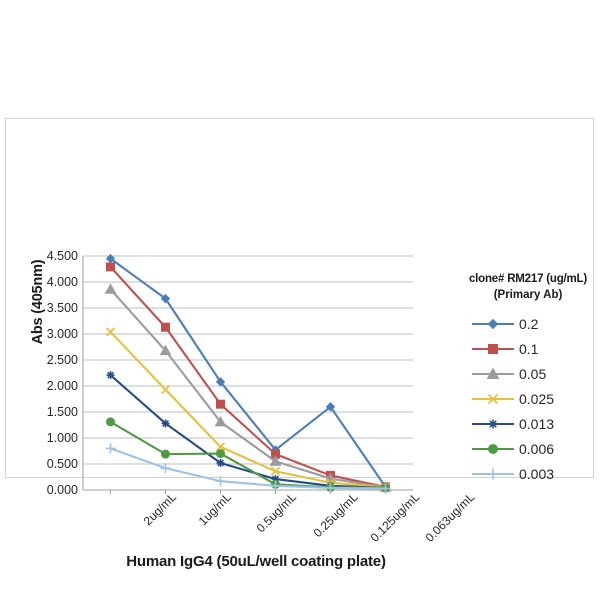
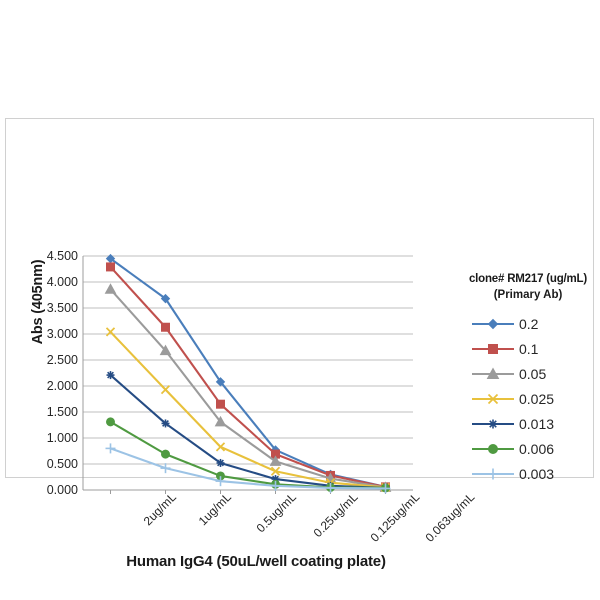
0.006/0.5ug/mL: 0.7 -> 0.3
0.2/0.125ug/mL: 1.6 -> 0.3
